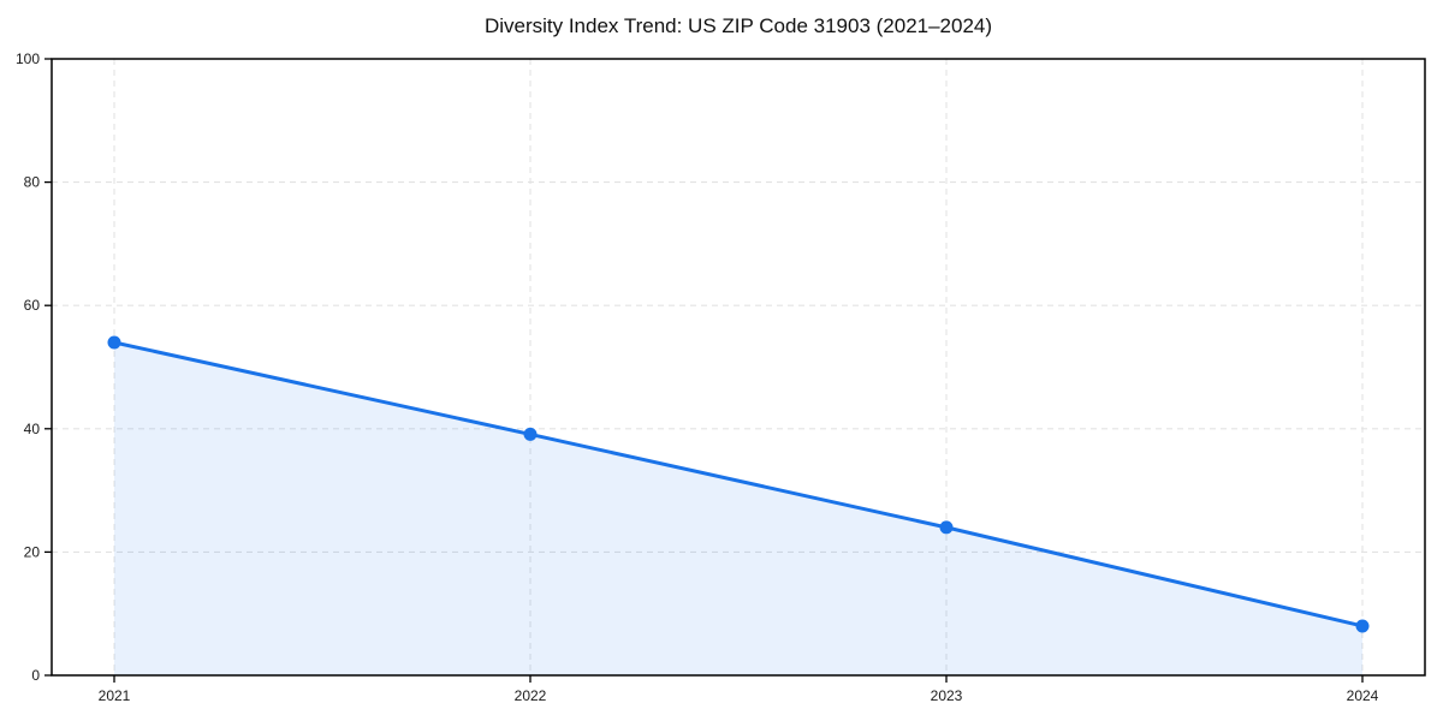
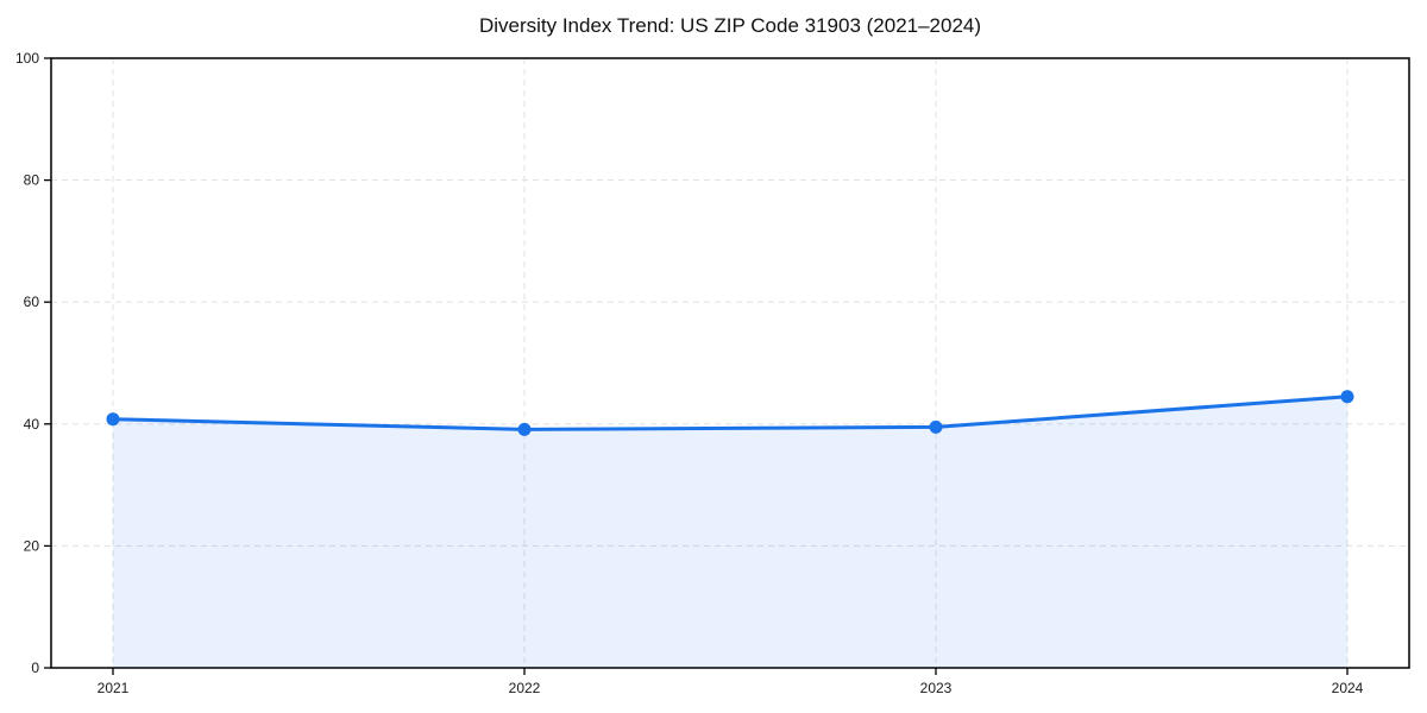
2021: 54 -> 41
2023: 24 -> 40
2024: 8 -> 44
